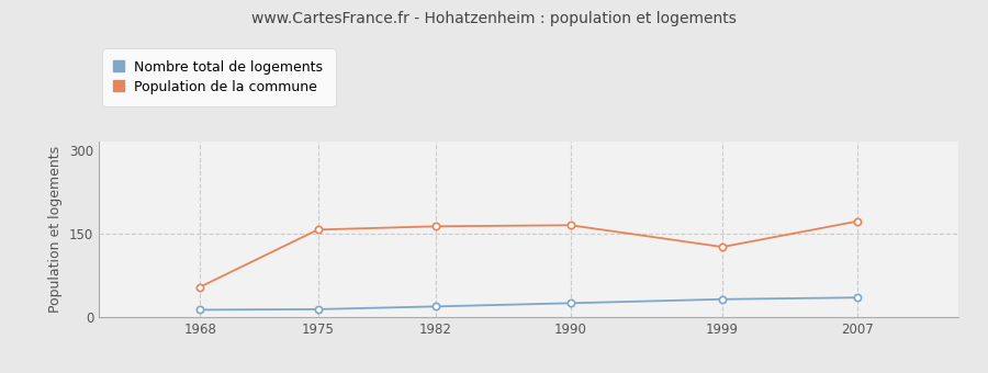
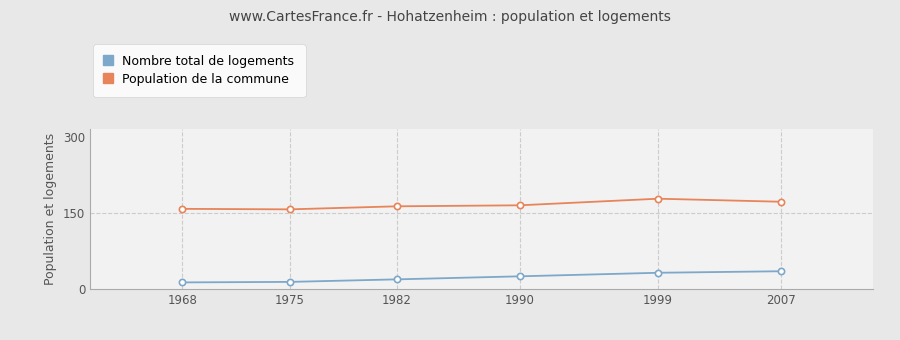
Population de la commune/1968: 54 -> 158
Population de la commune/1999: 126 -> 178
